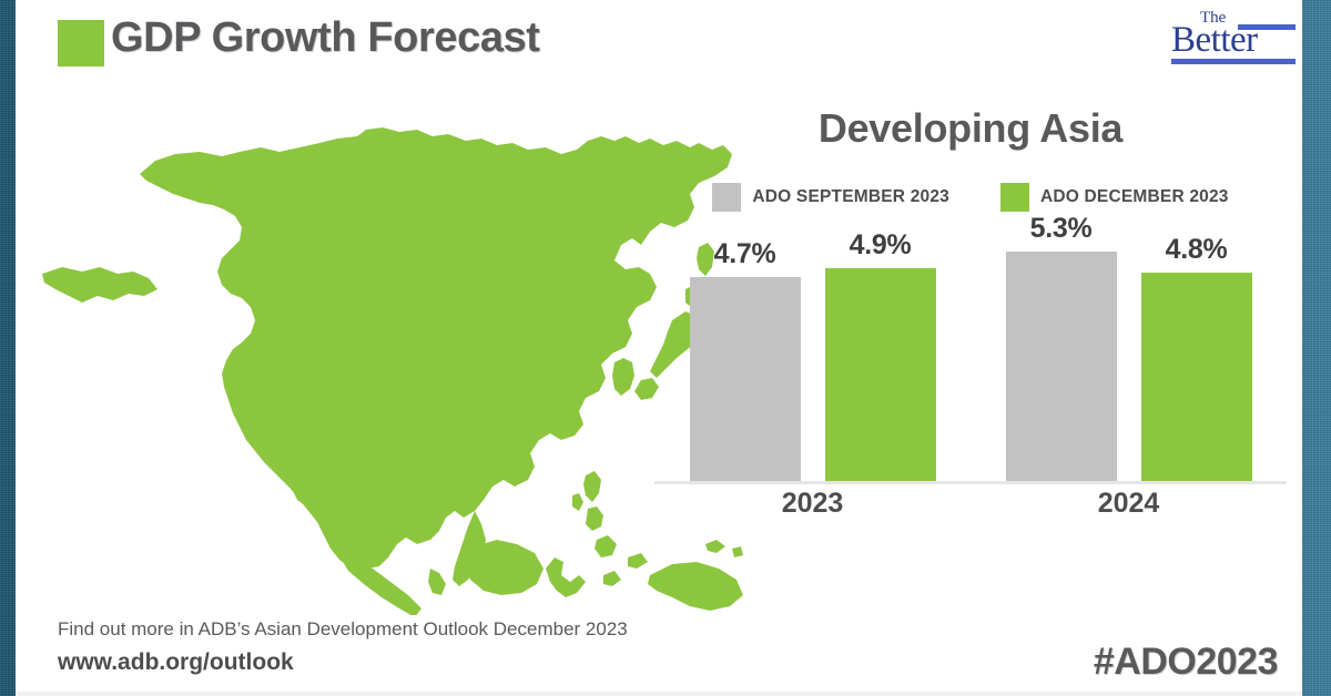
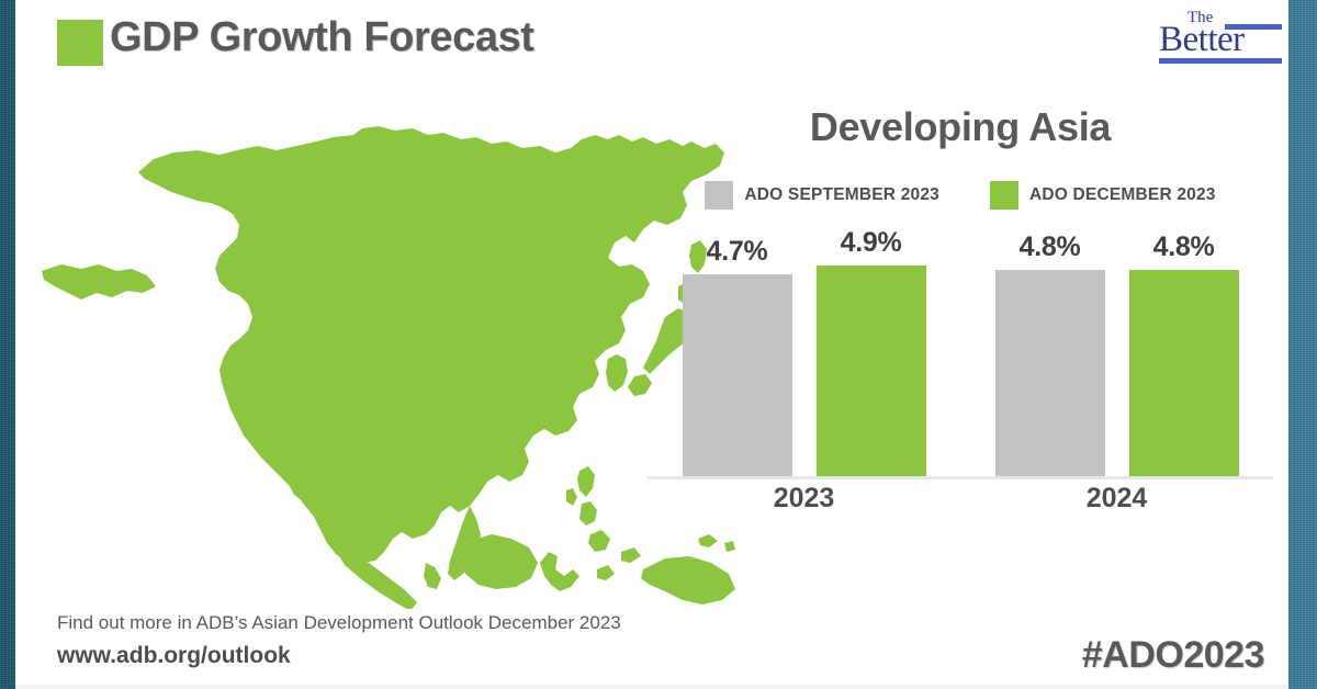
ADO SEPTEMBER 2023/2024: 5.3% -> 4.8%
